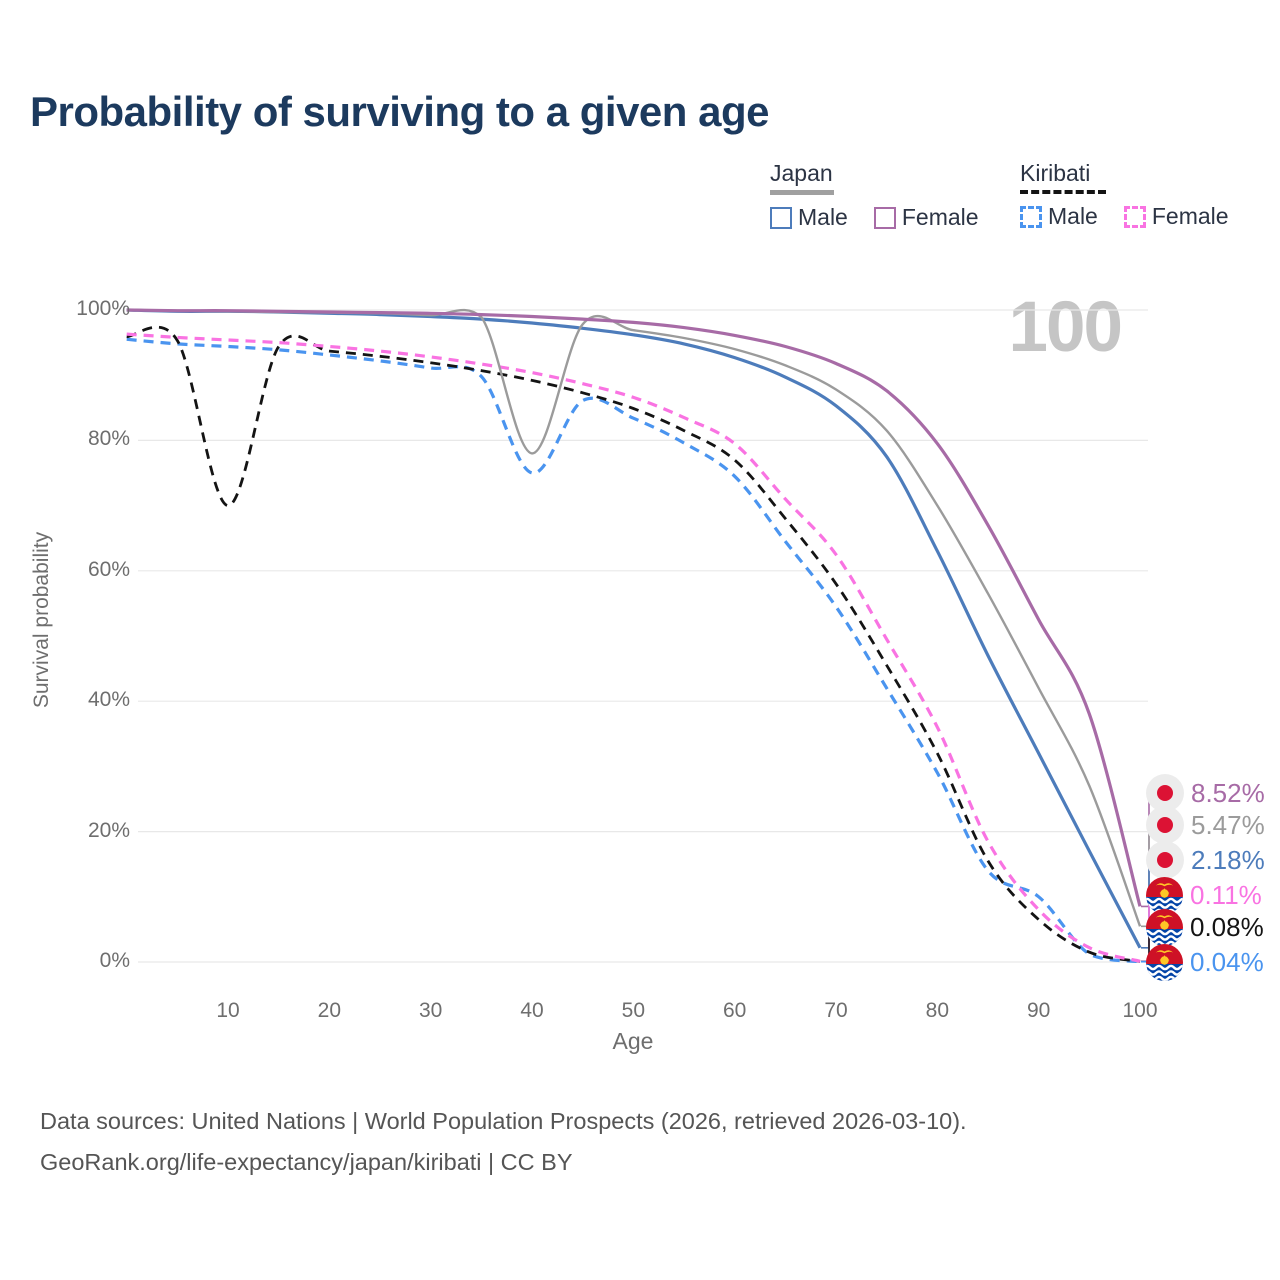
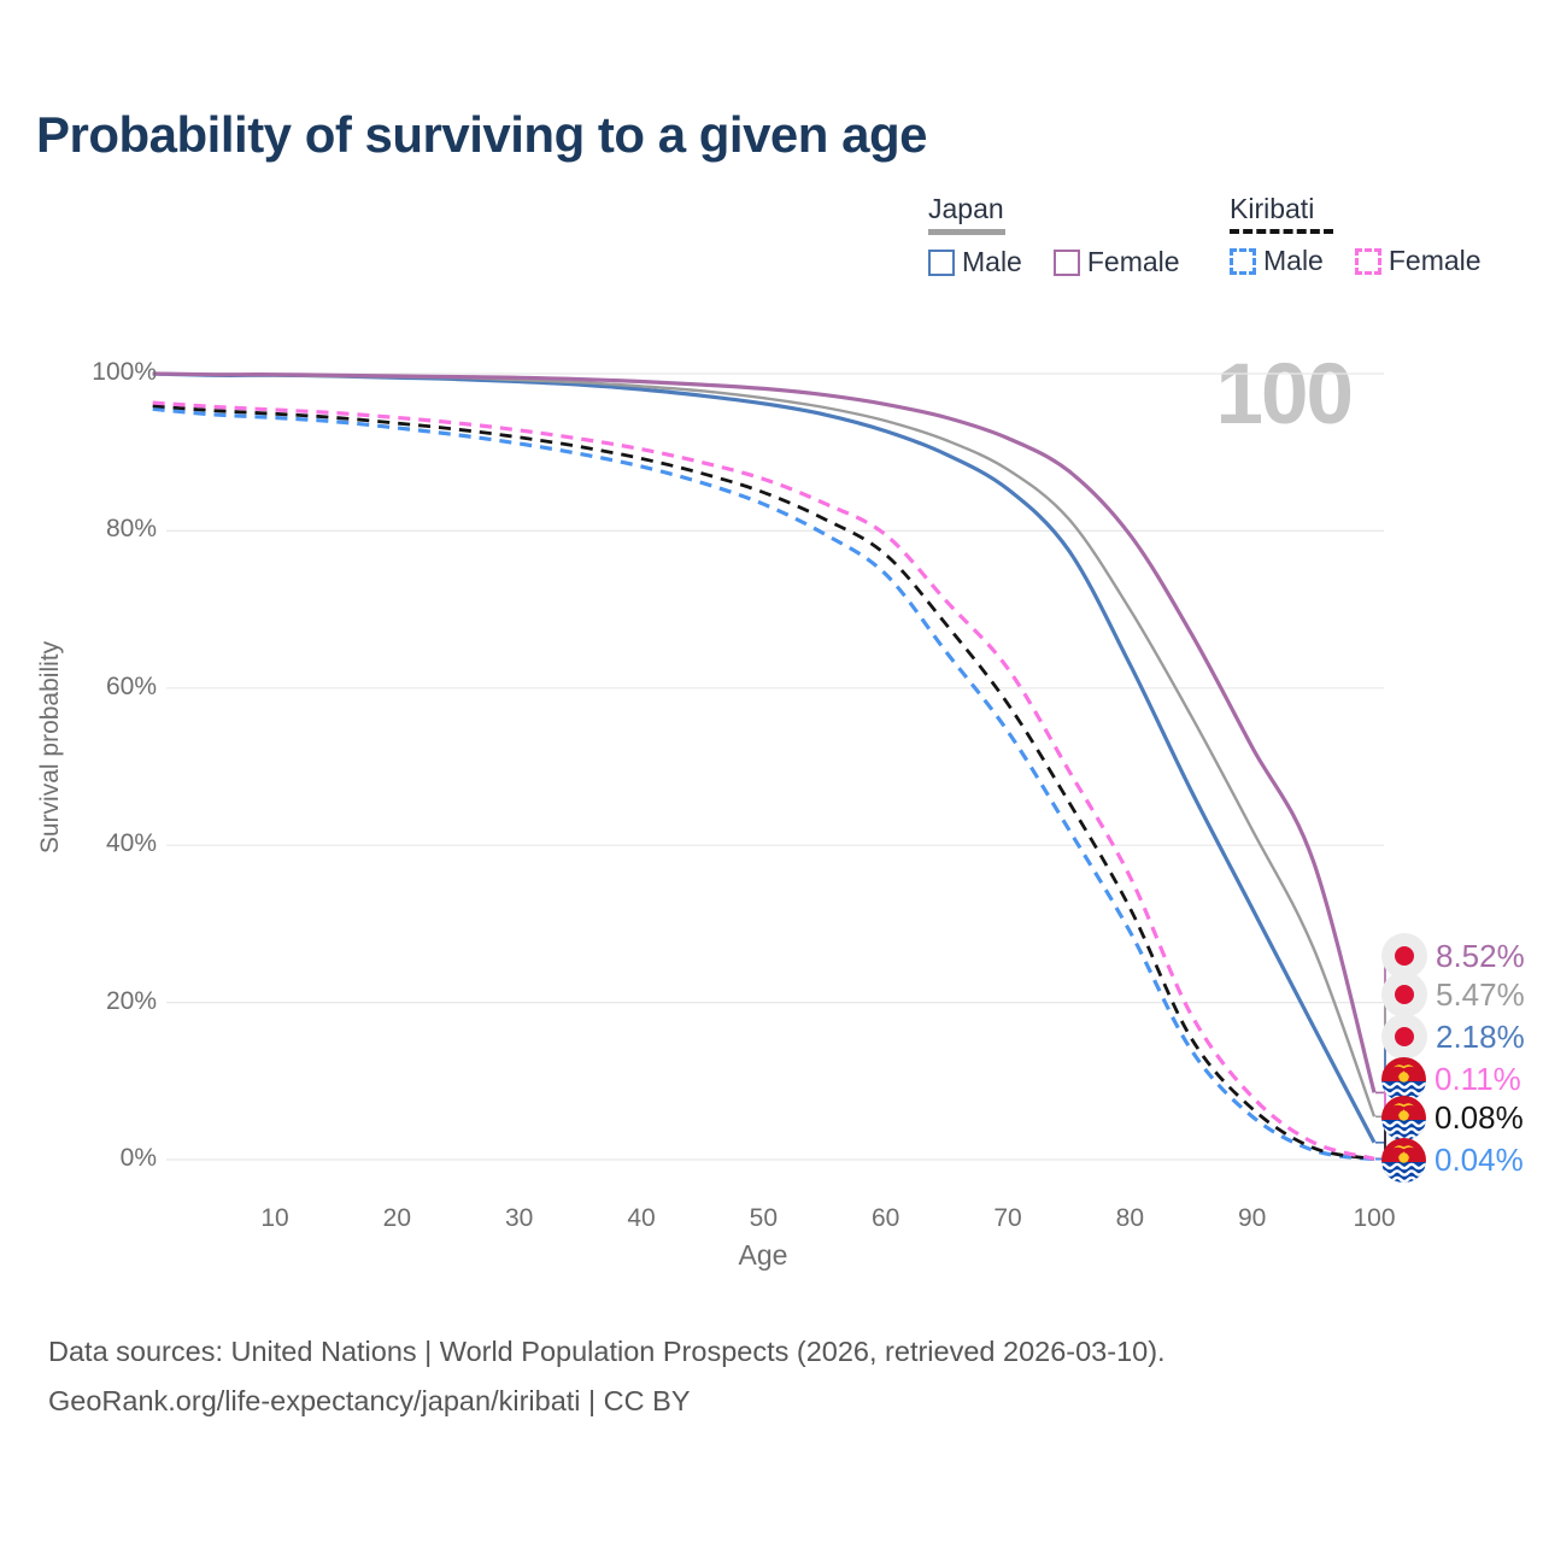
Kiribati/10: 70% -> 95%
Japan/40: 78% -> 98%
Kiribati Male/40: 75% -> 88%
Kiribati Male/90: 10% -> 6%
